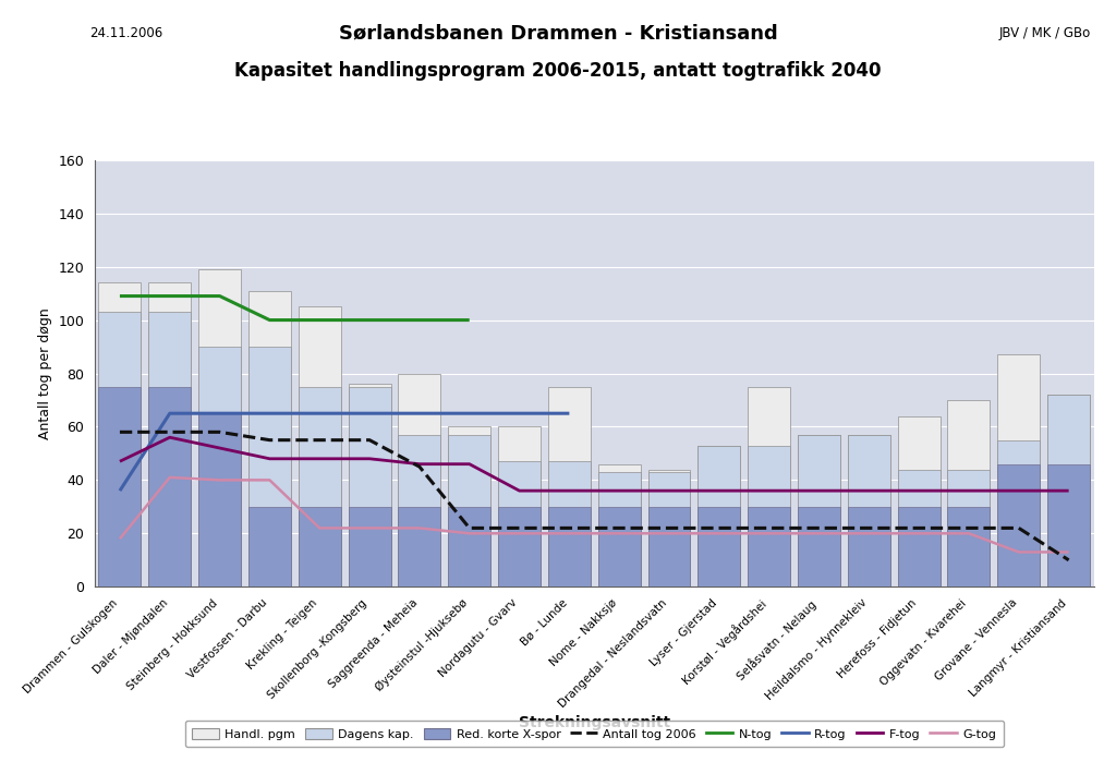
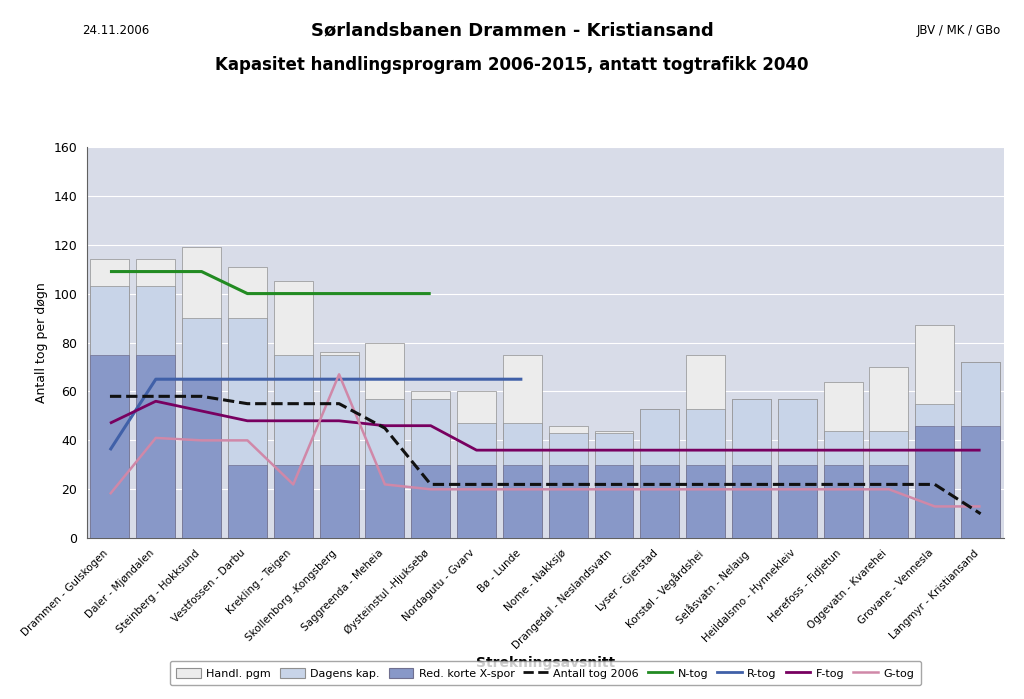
G-tog/Skollenborg -Kongsberg: 22 -> 67
